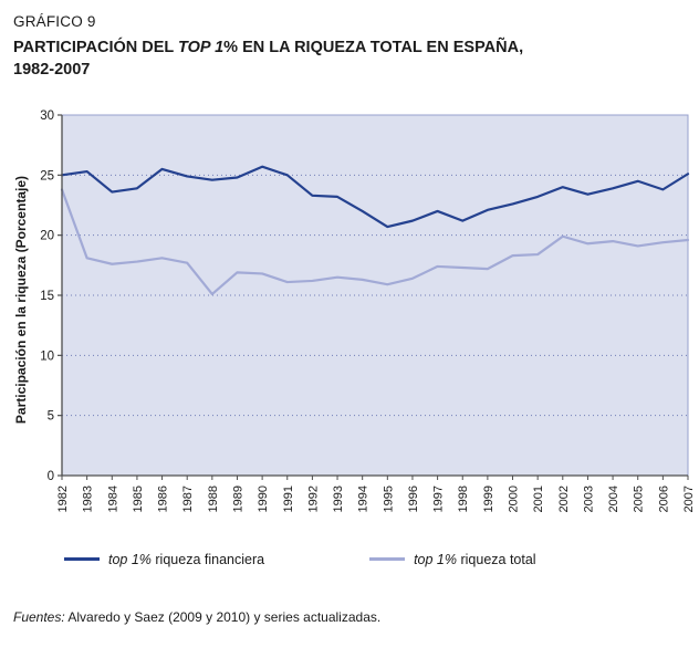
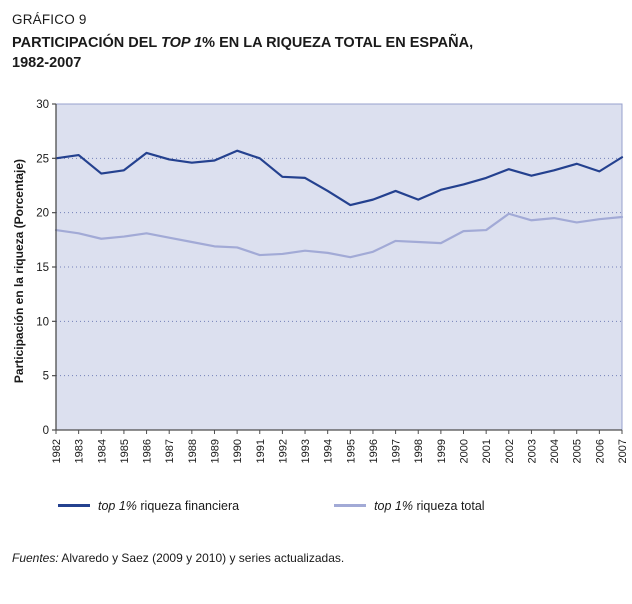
top 1% riqueza total/1982: 23.8 -> 18.4
top 1% riqueza total/1988: 15.1 -> 17.3
